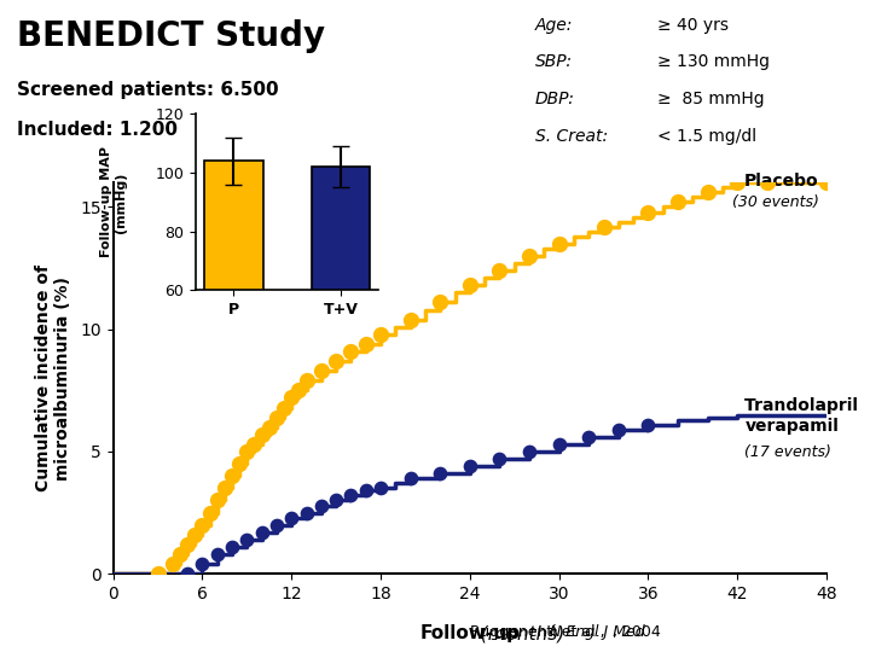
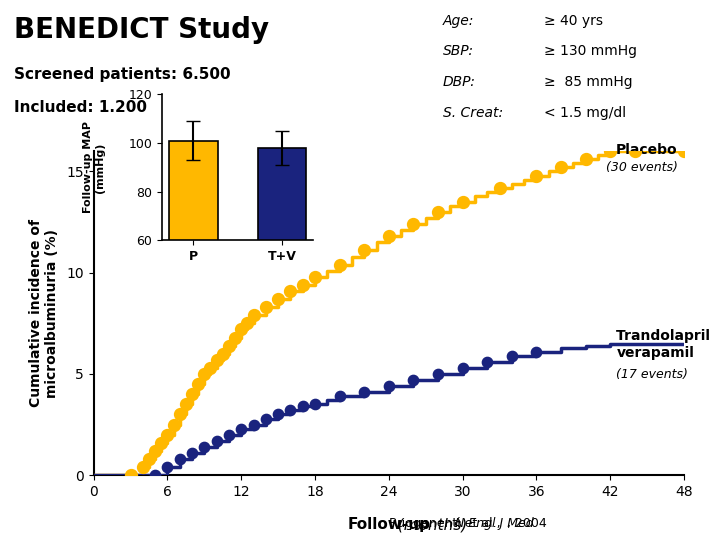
P: 104 -> 101
T+V: 102 -> 98
